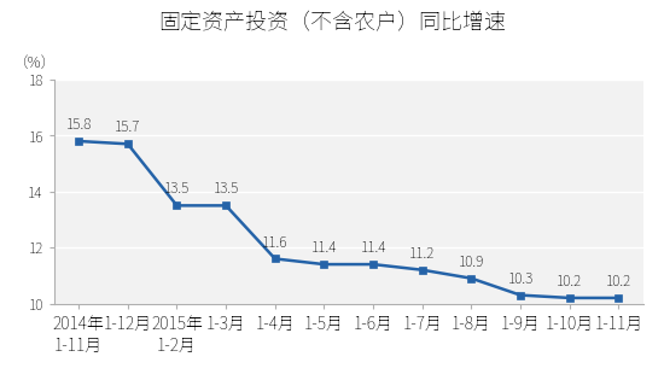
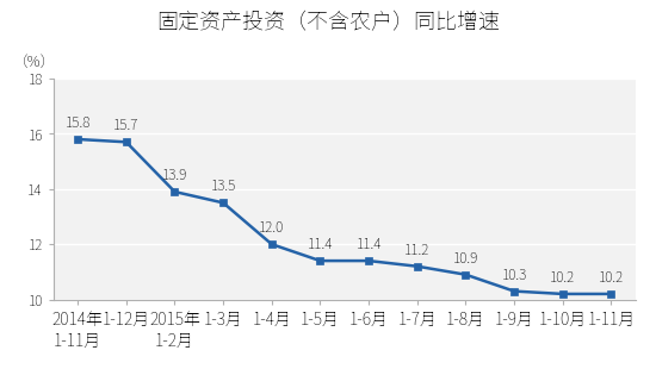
2015年 1-2月: 13.5 -> 13.9
1-4月: 11.6 -> 12.0
